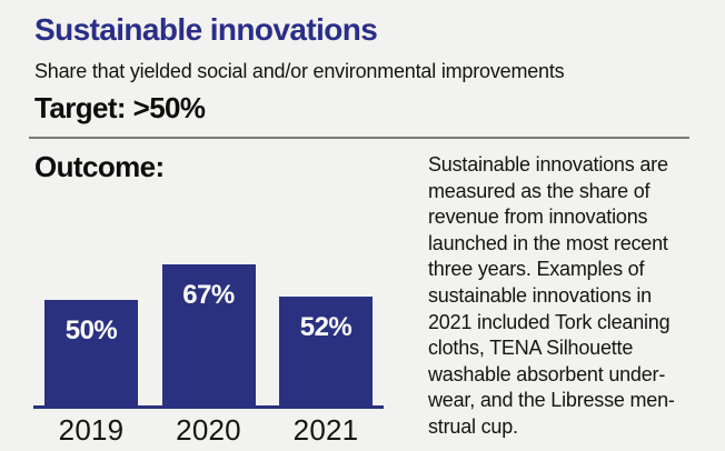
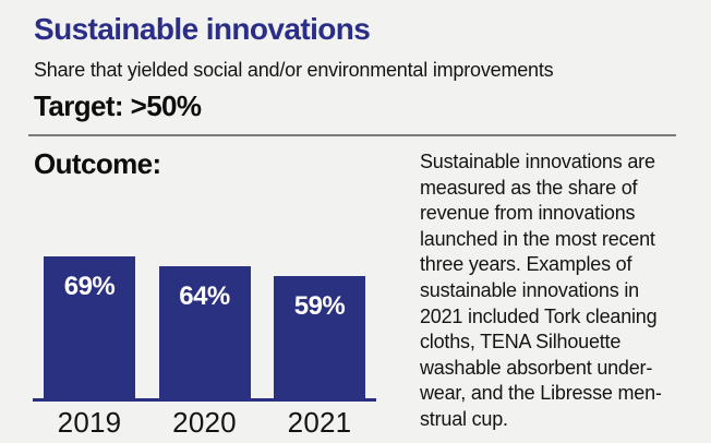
2019: 50% -> 69%
2020: 67% -> 64%
2021: 52% -> 59%
